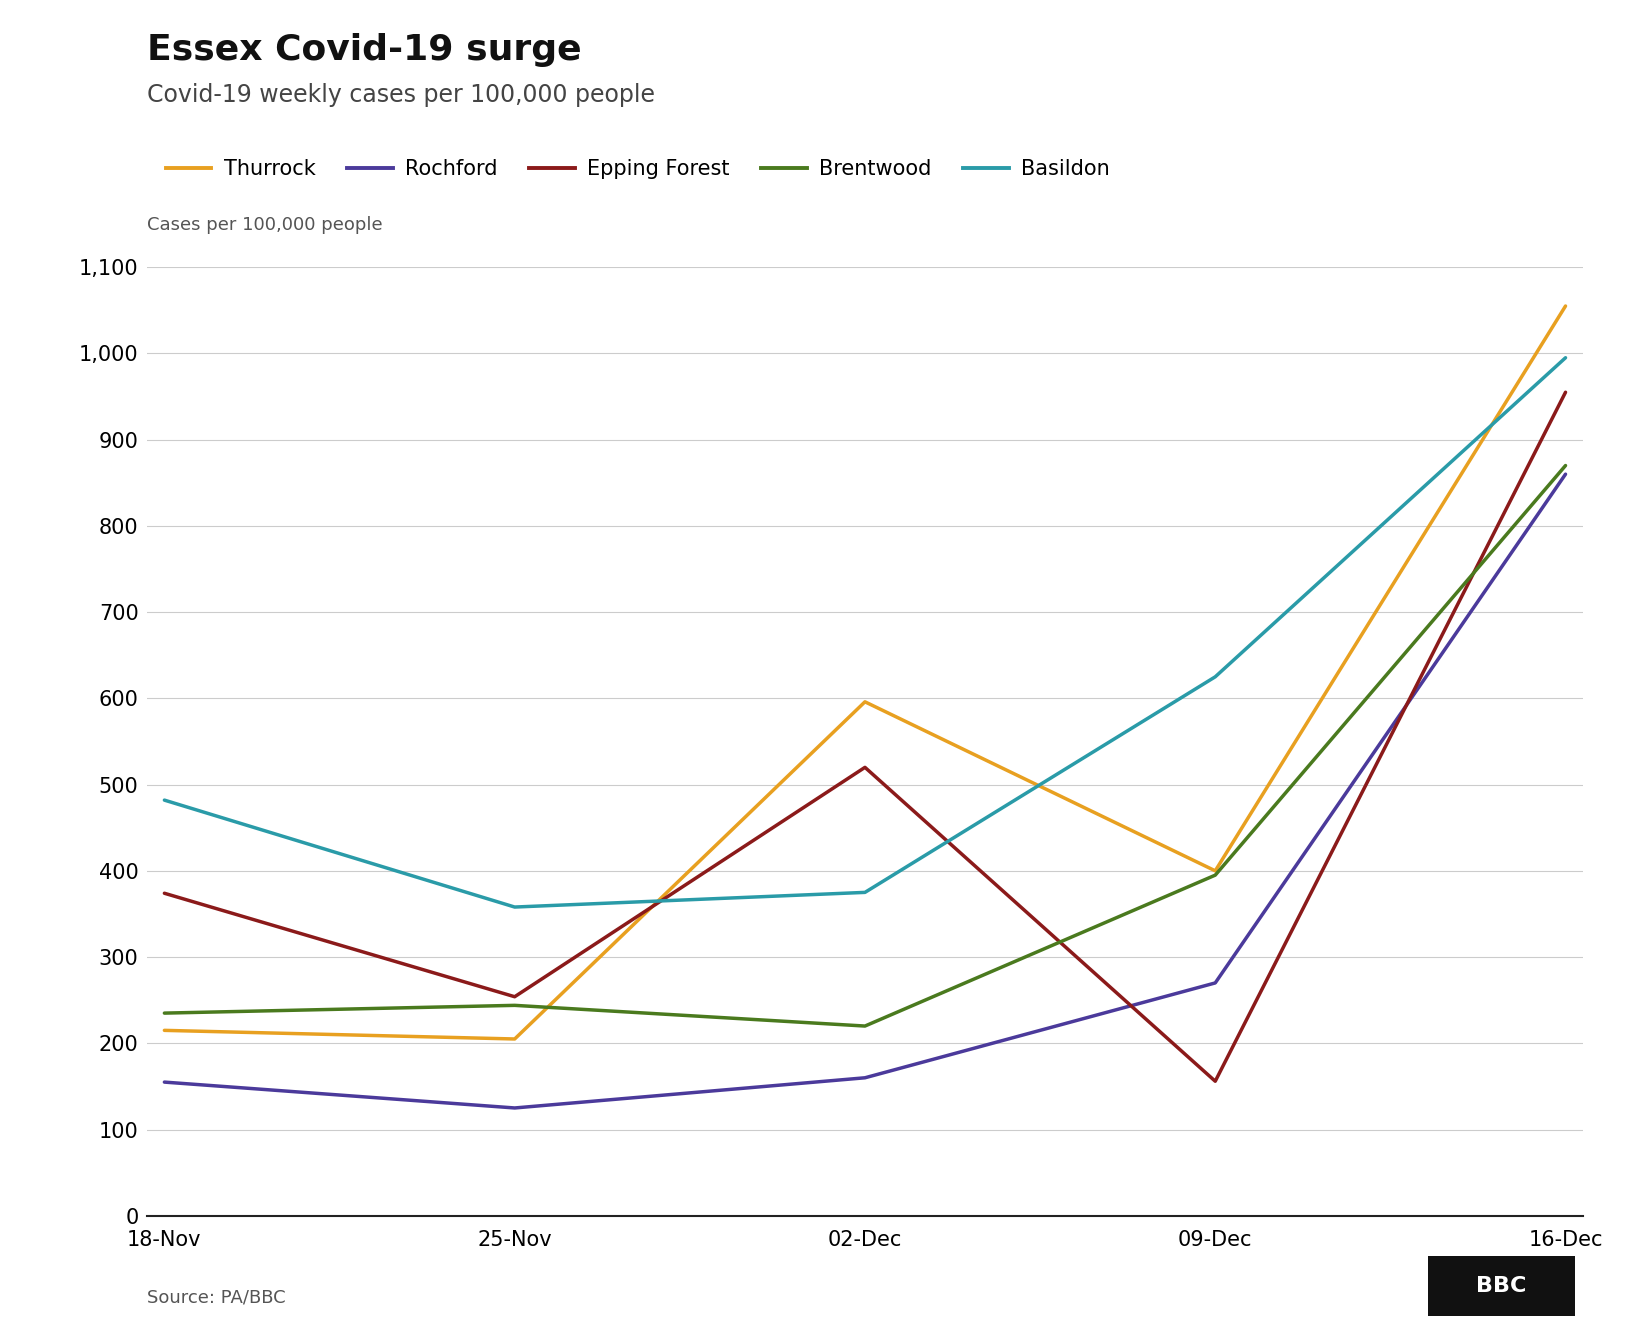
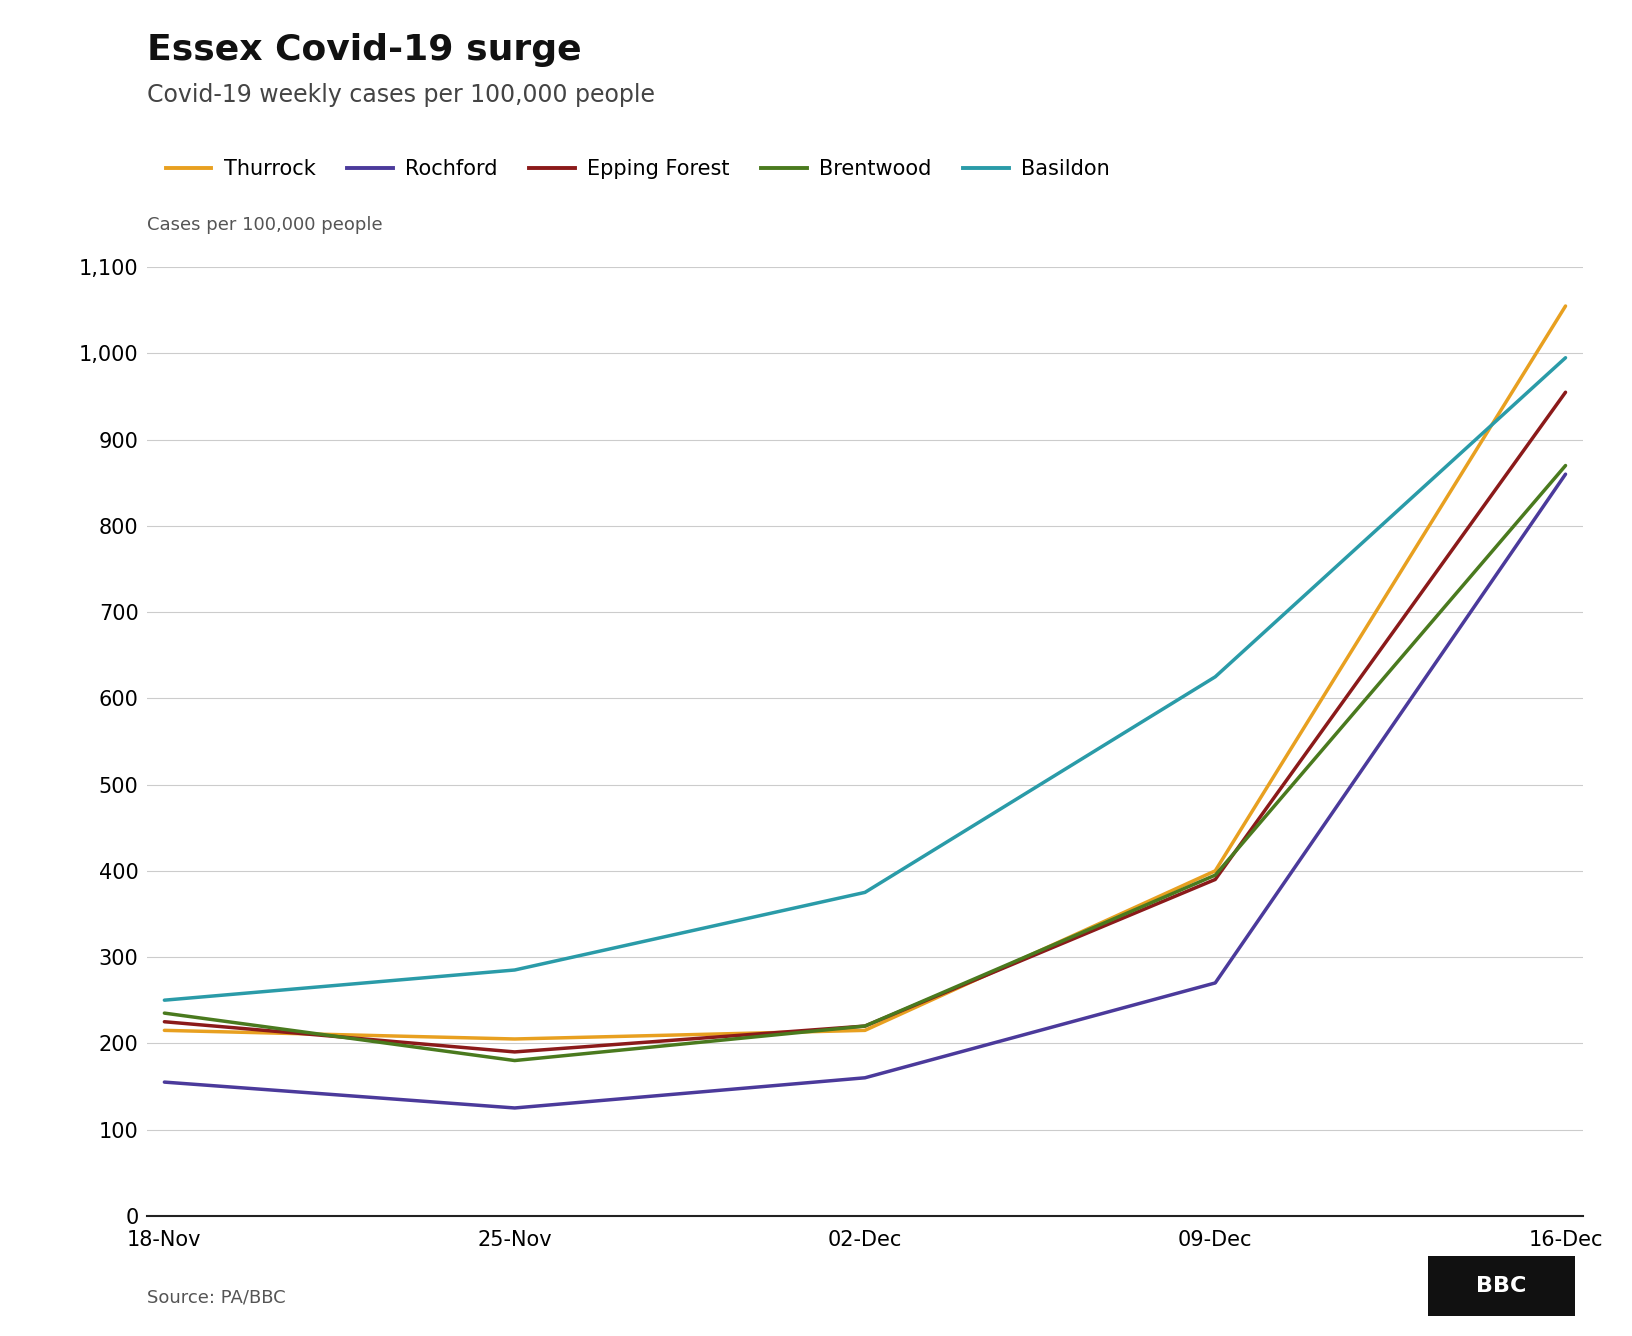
Epping Forest/18-Nov: 374 -> 225
Basildon/18-Nov: 482 -> 250
Epping Forest/25-Nov: 254 -> 190
Brentwood/25-Nov: 244 -> 180
Basildon/25-Nov: 358 -> 285
Thurrock/02-Dec: 596 -> 215
Epping Forest/02-Dec: 520 -> 220
Epping Forest/09-Dec: 156 -> 390
